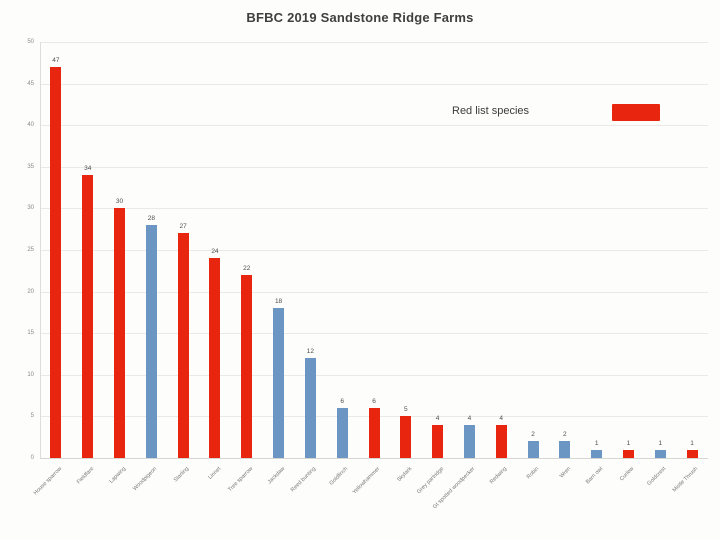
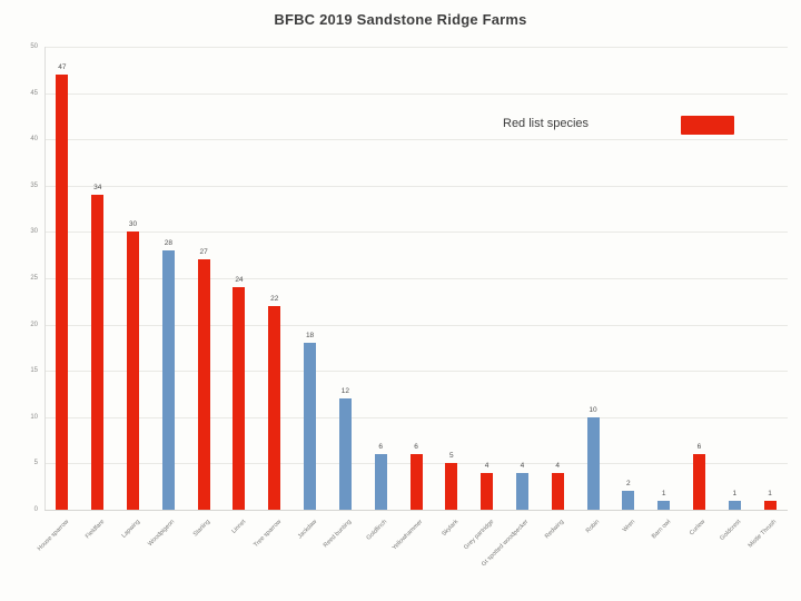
Robin: 2 -> 10
Curlew: 1 -> 6
